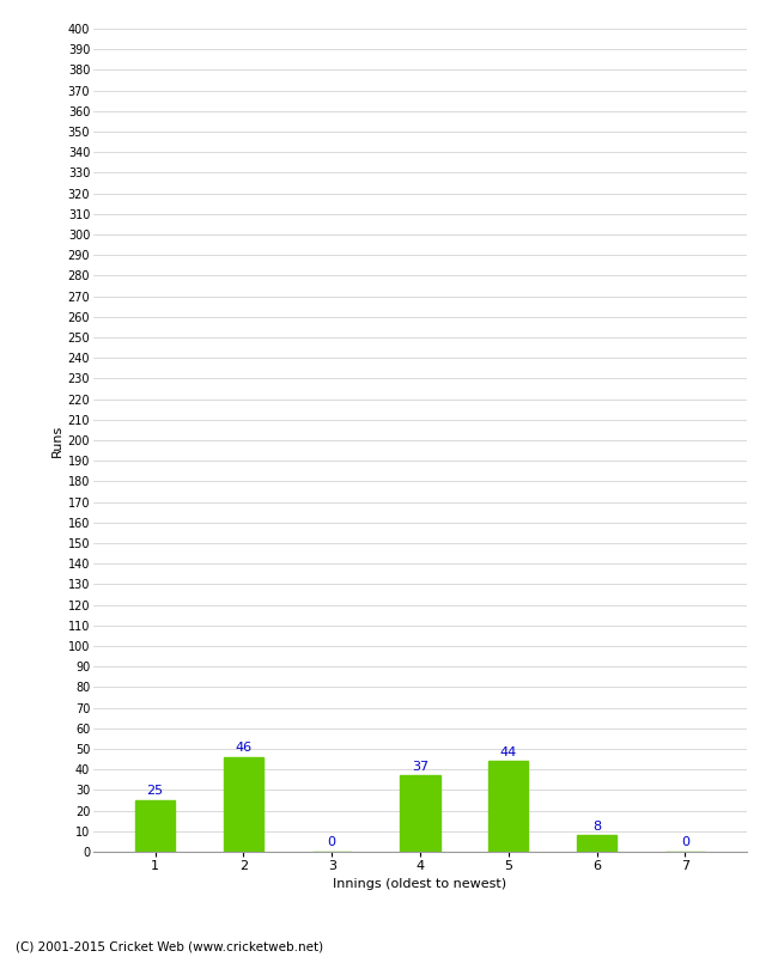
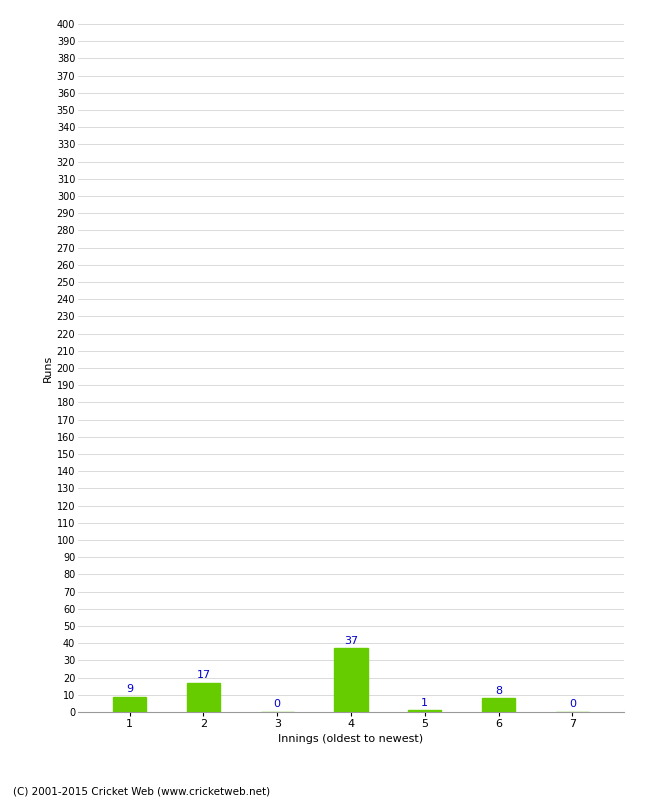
1: 25 -> 9
2: 46 -> 17
5: 44 -> 1
